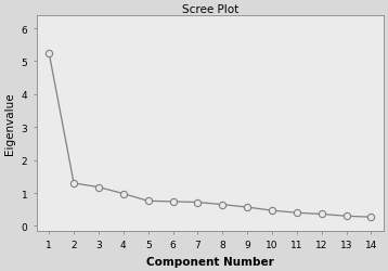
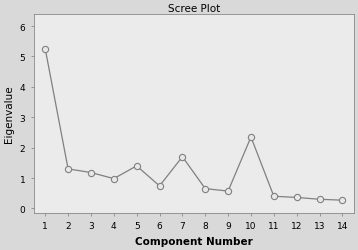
5: 0.76 -> 1.40
7: 0.72 -> 1.70
10: 0.47 -> 2.35
